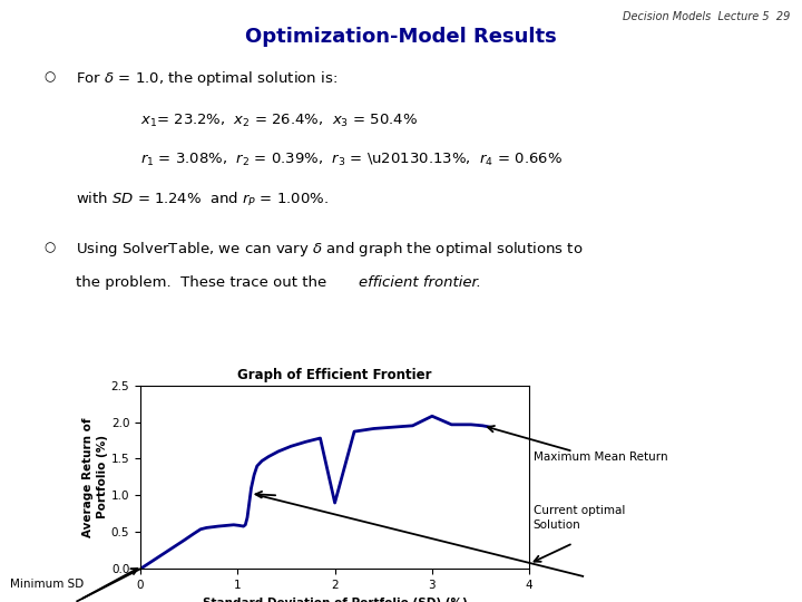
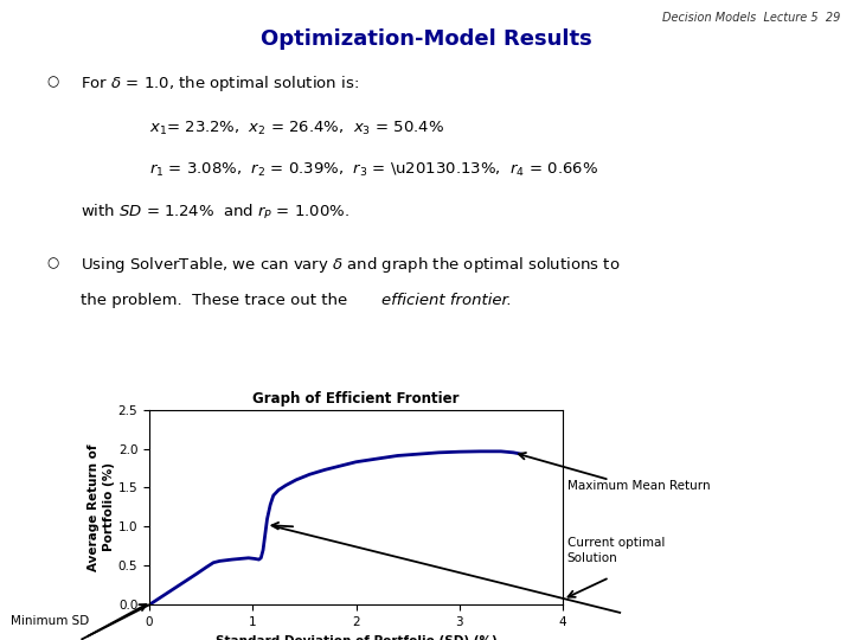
2: 0.90 -> 1.83
3: 2.08 -> 1.96
